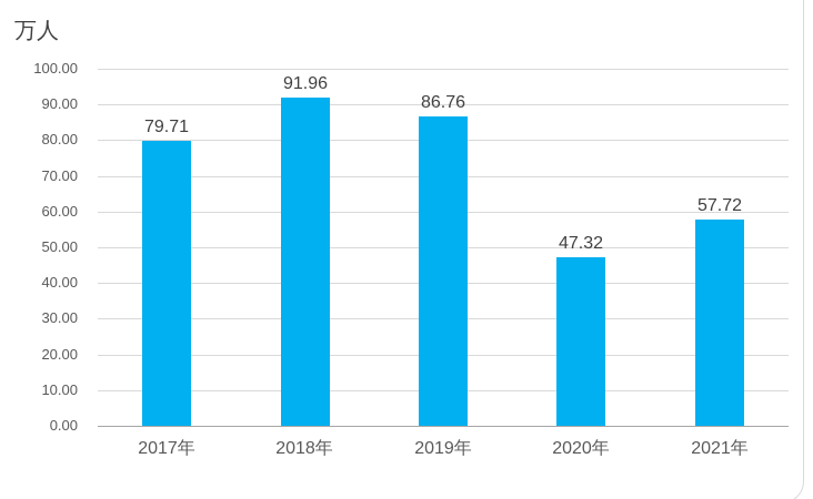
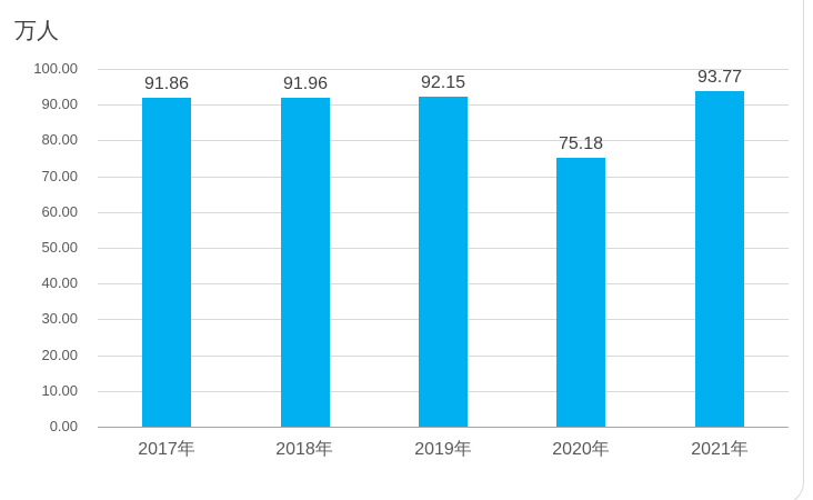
2017年: 79.71 -> 91.86
2019年: 86.76 -> 92.15
2020年: 47.32 -> 75.18
2021年: 57.72 -> 93.77
